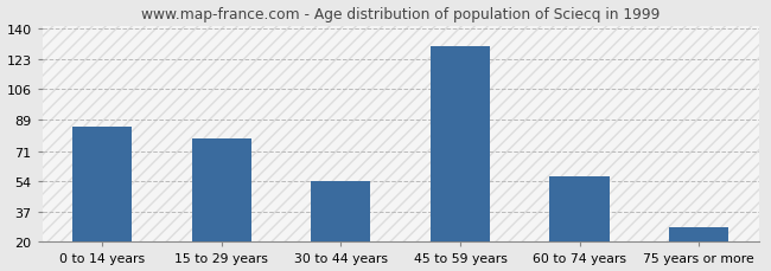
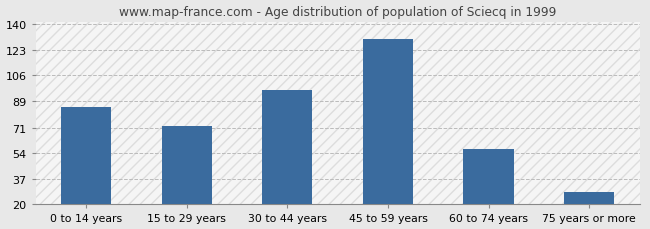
15 to 29 years: 78 -> 72
30 to 44 years: 54 -> 96
